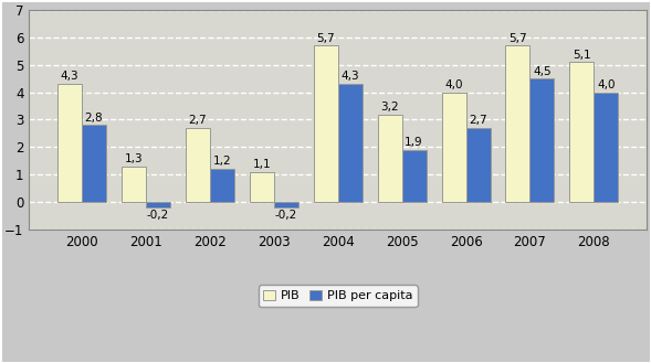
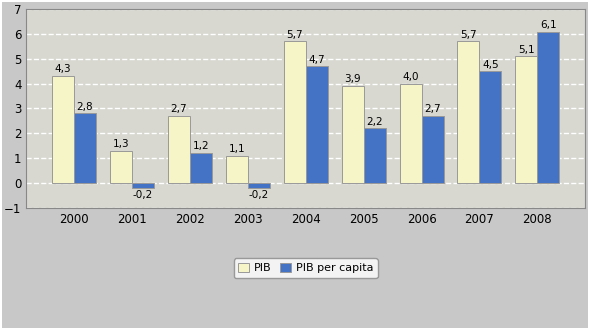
PIB per capita/2004: 4,3 -> 4,7
PIB/2005: 3,2 -> 3,9
PIB per capita/2005: 1,9 -> 2,2
PIB per capita/2008: 4,0 -> 6,1
